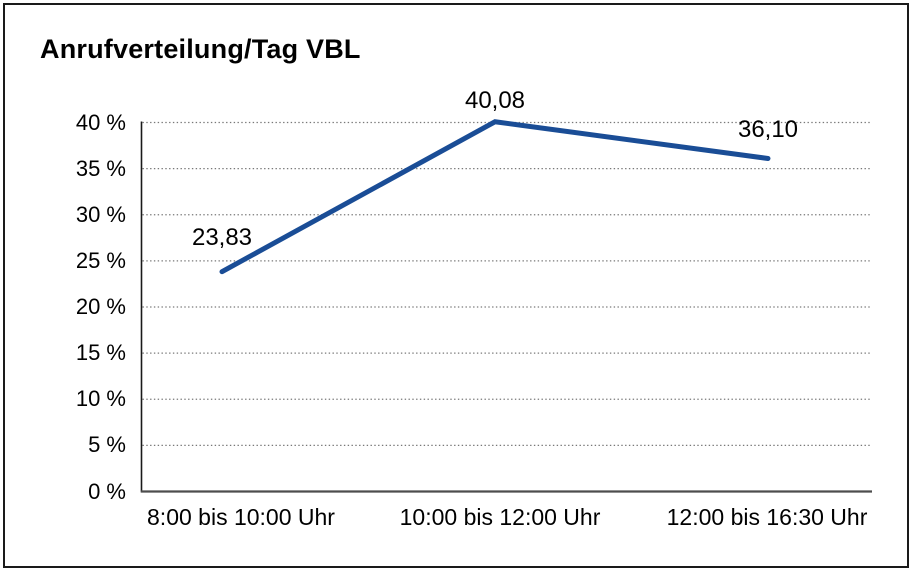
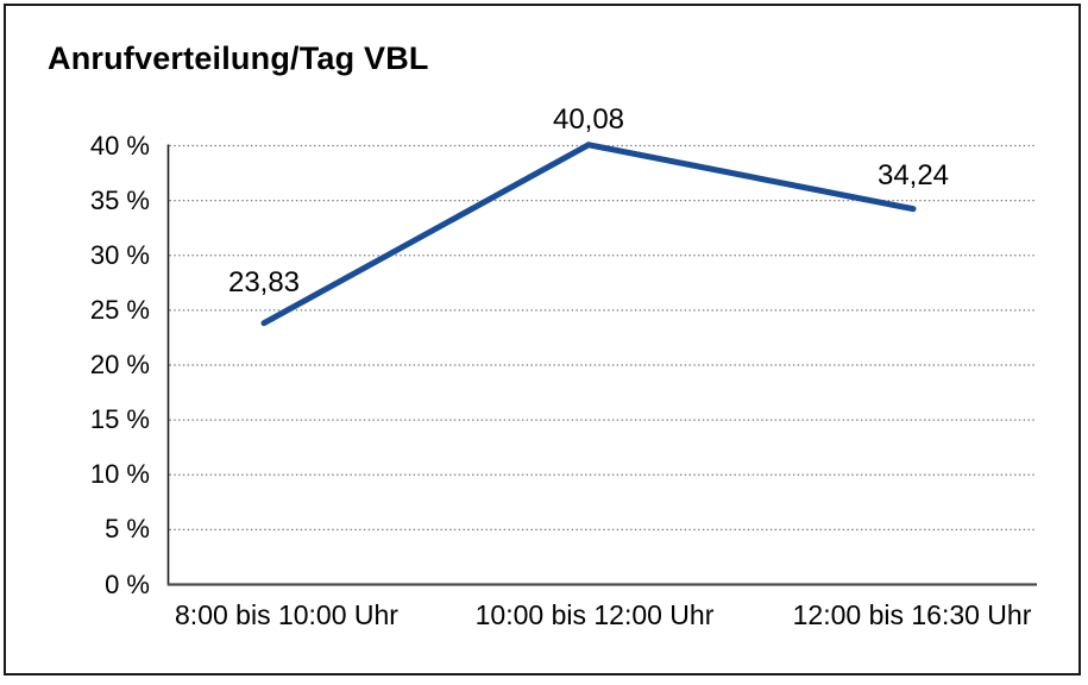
12:00 bis 16:30 Uhr: 36,10 -> 34,24
